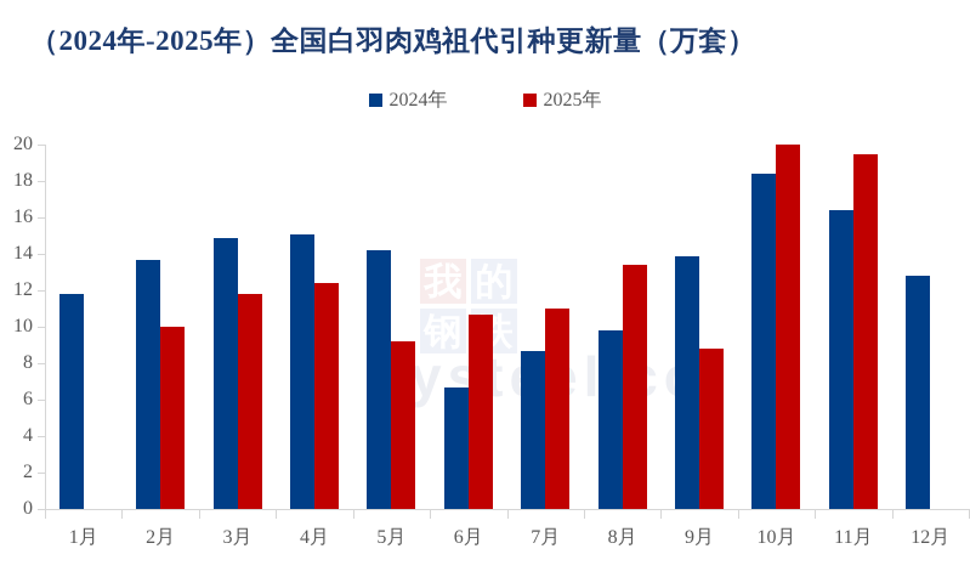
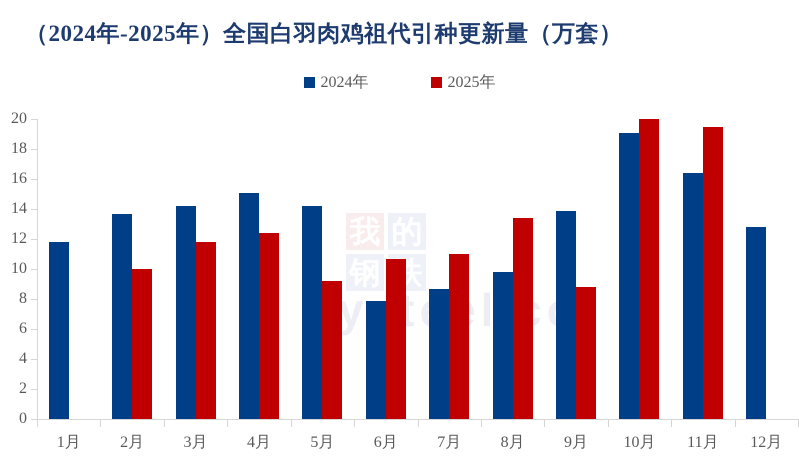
2024年/3月: 14.9 -> 14.2
2024年/6月: 6.7 -> 7.9
2024年/10月: 18.4 -> 19.1
